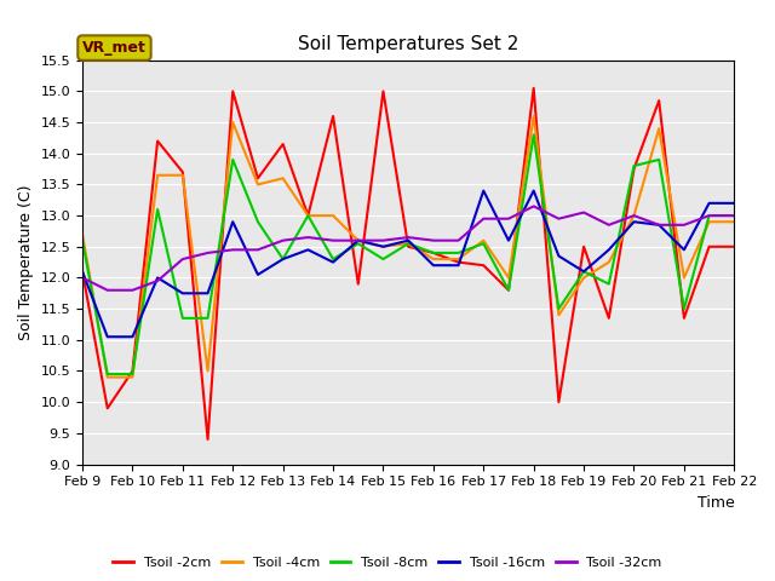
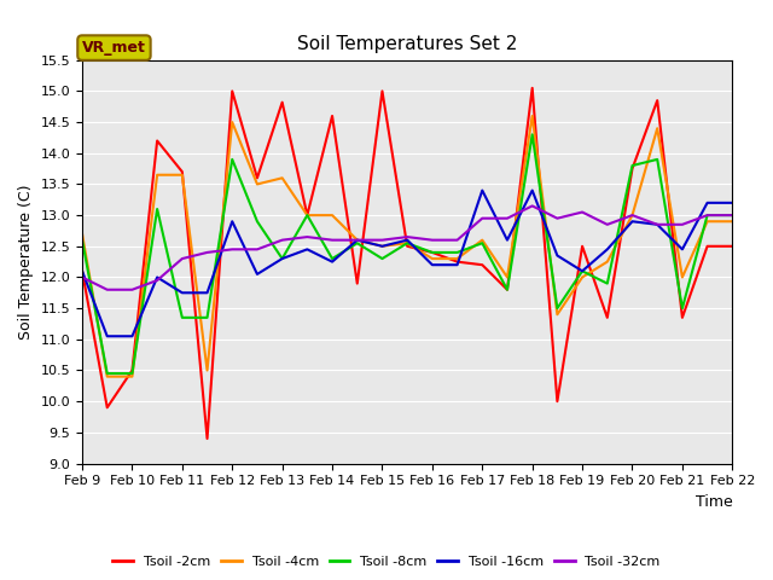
Tsoil -2cm/Feb 13: 14.15 -> 14.82
